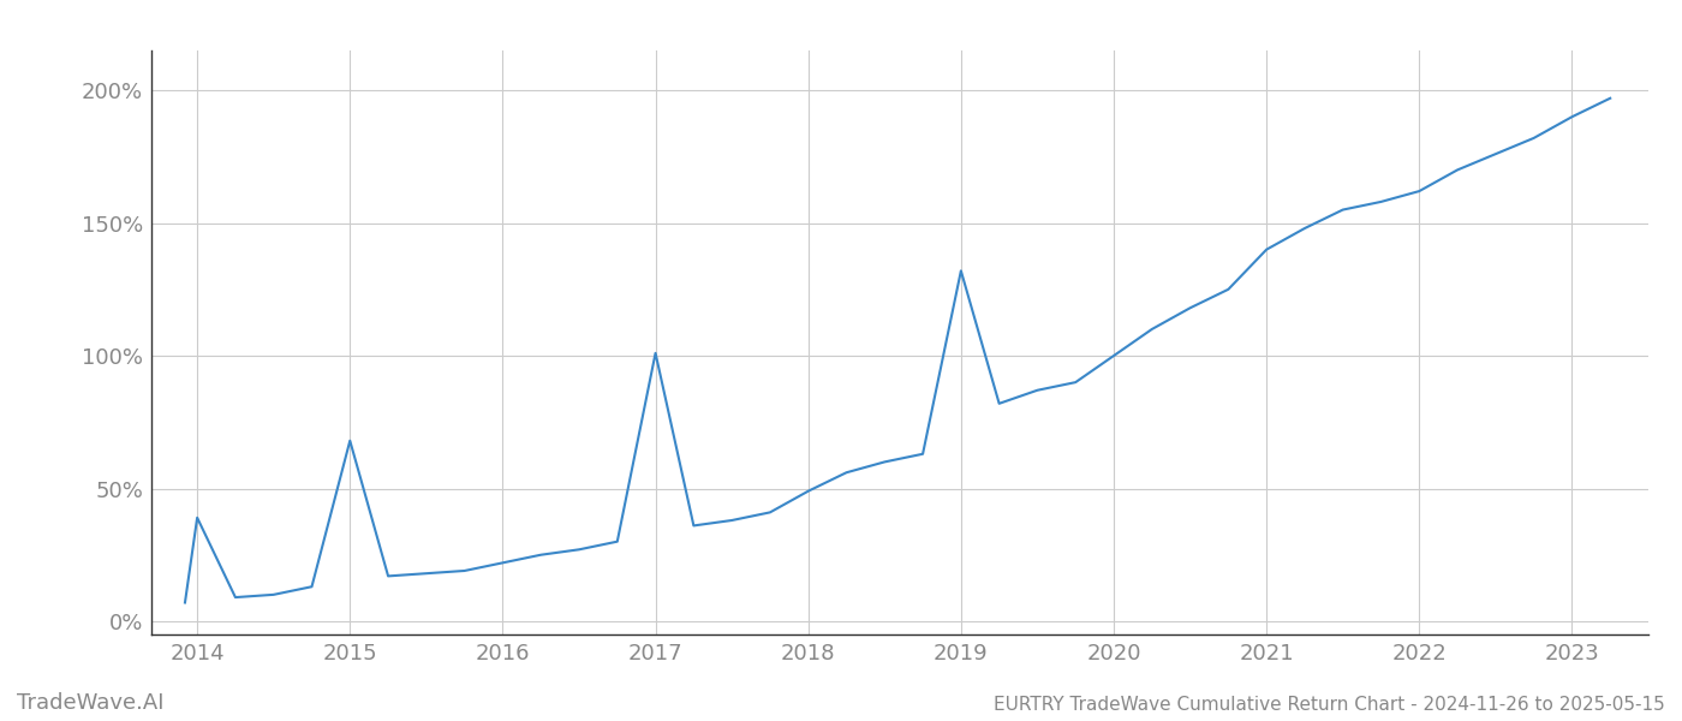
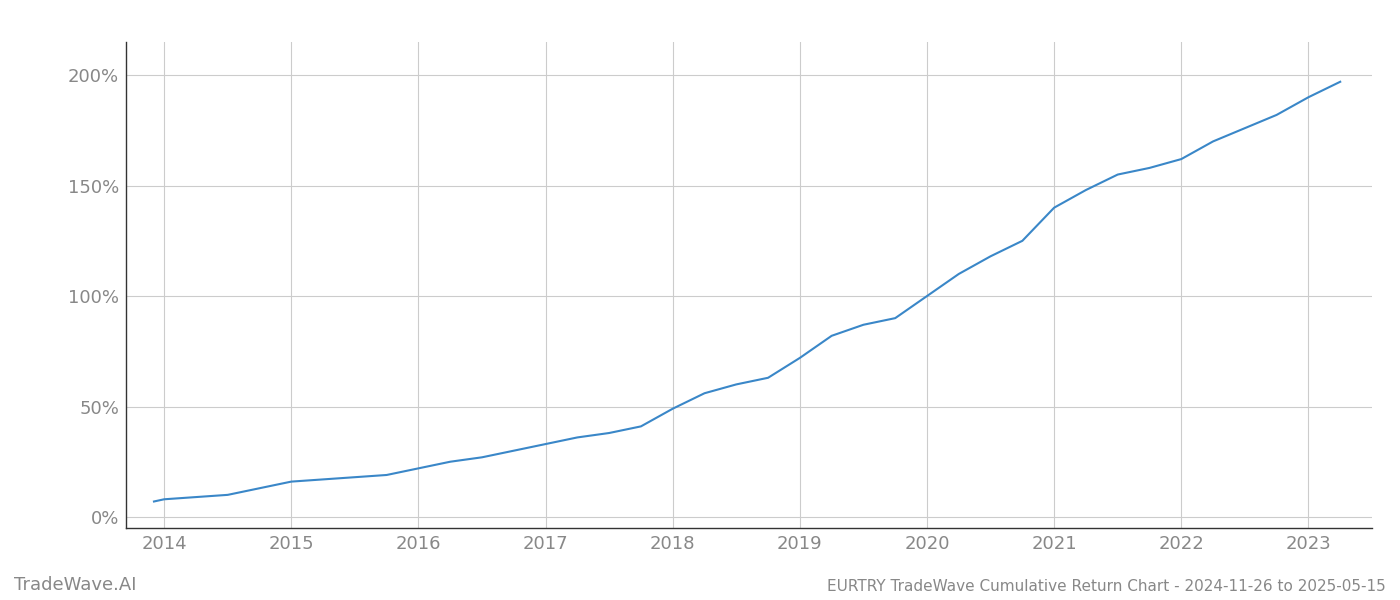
2014: 39% -> 8%
2015: 68% -> 16%
2017: 101% -> 33%
2019: 132% -> 72%
